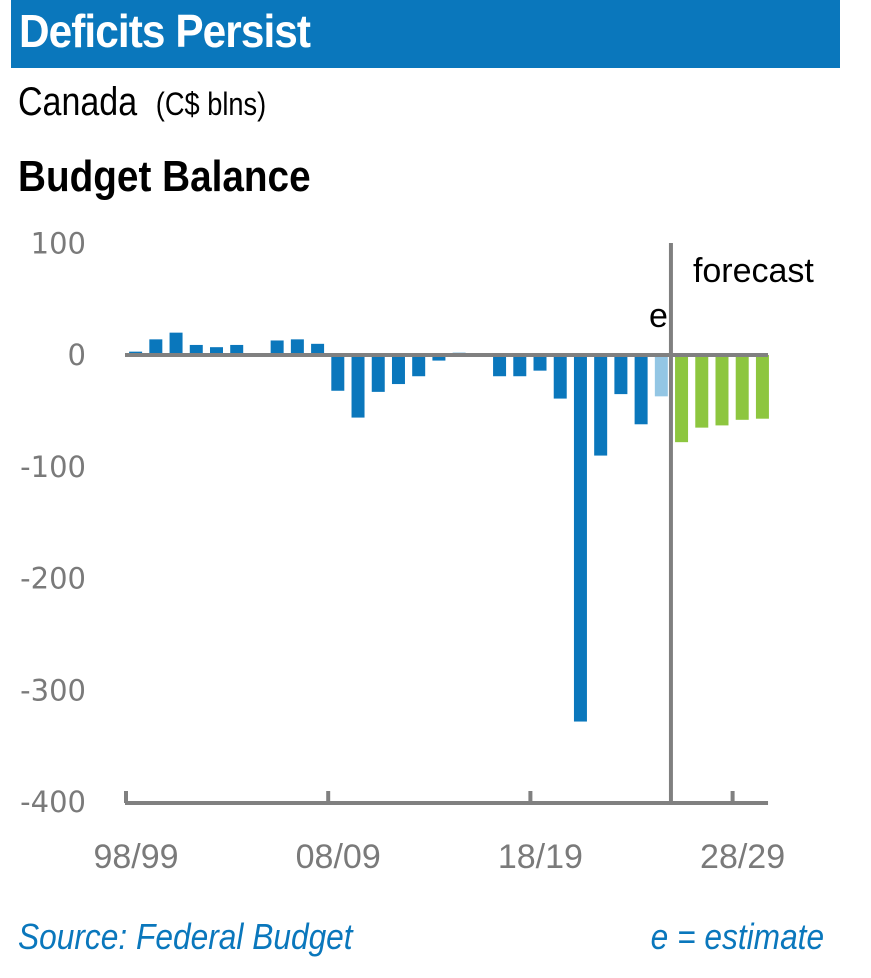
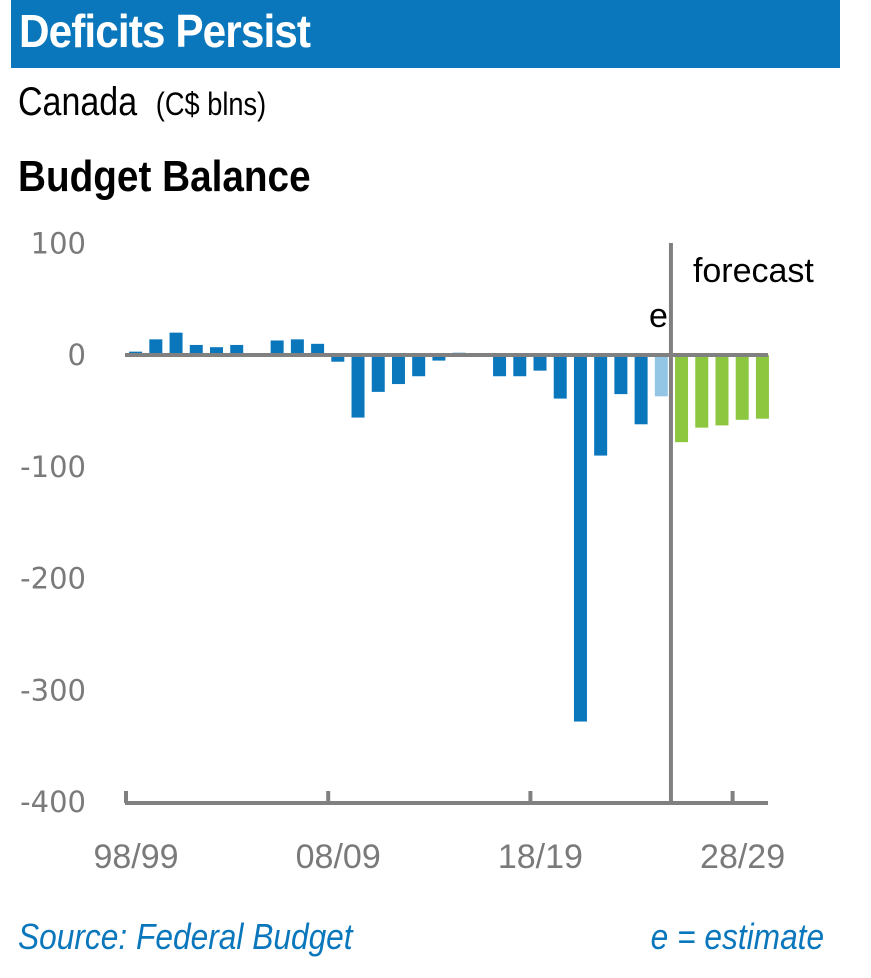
08/09: -32 -> -6
